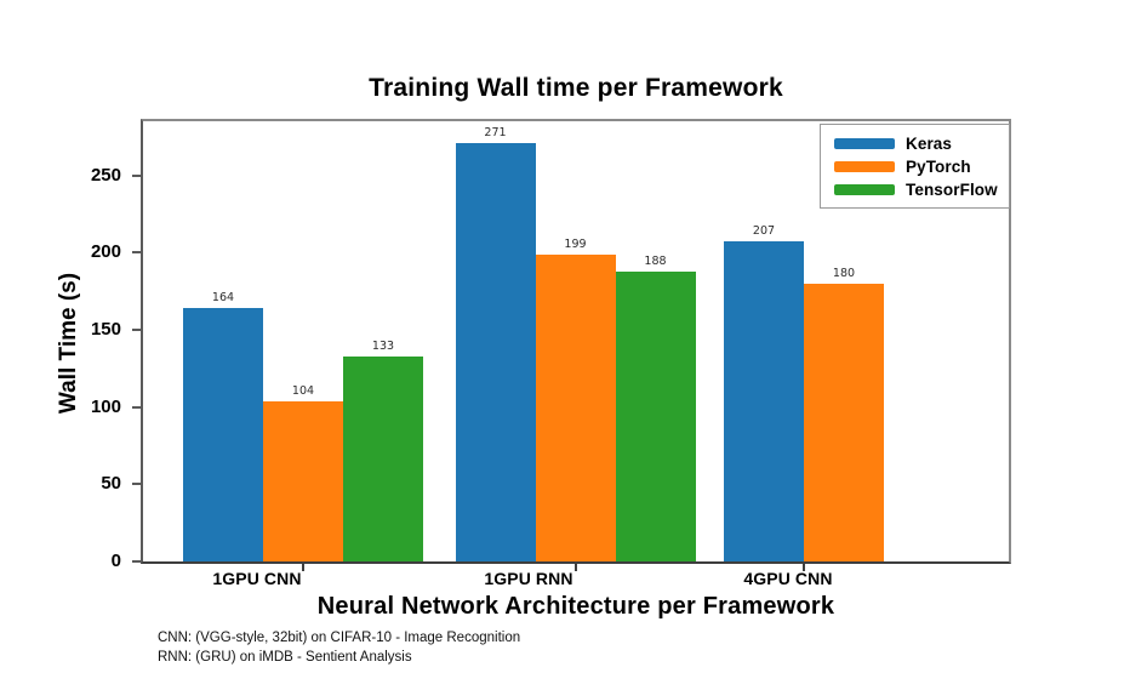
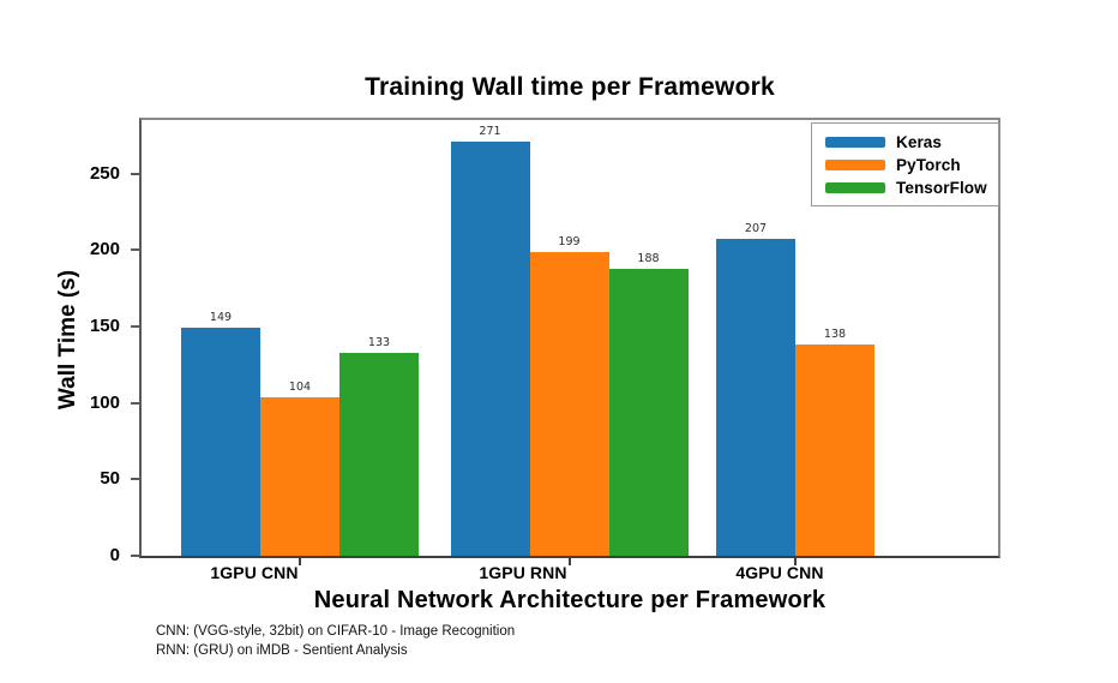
Keras/1GPU CNN: 164 -> 149
PyTorch/4GPU CNN: 180 -> 138
